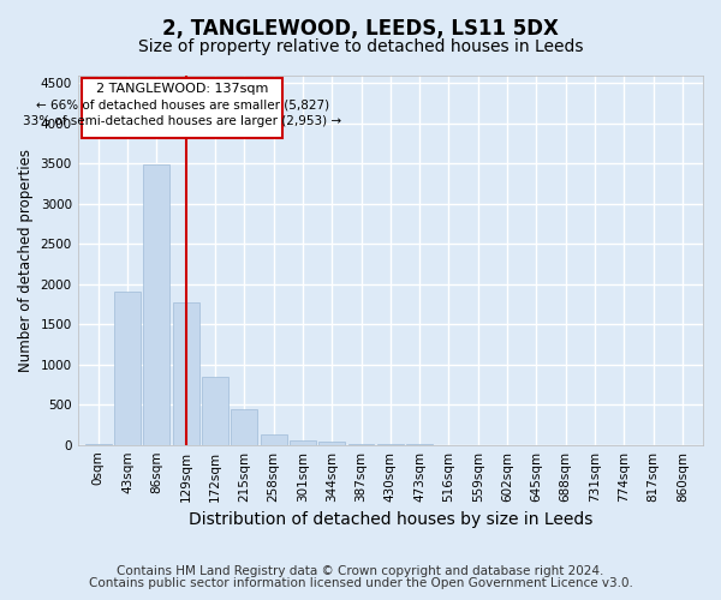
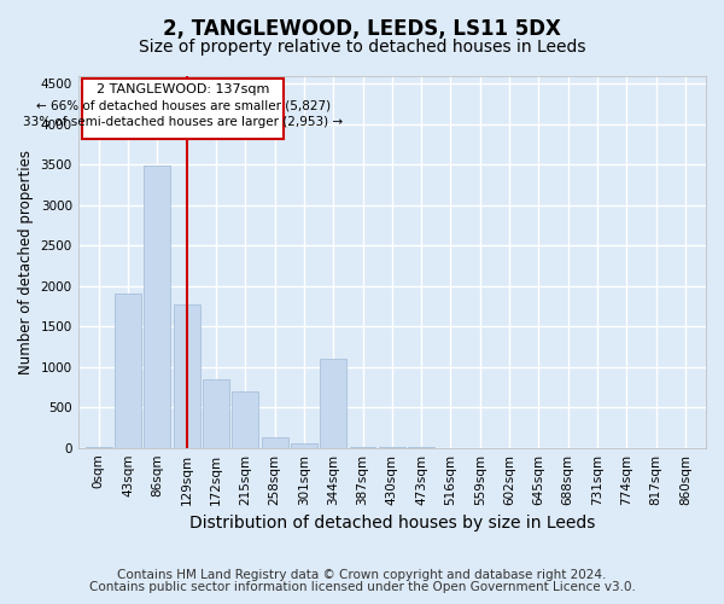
215sqm: 450 -> 700
344sqm: 40 -> 1100
